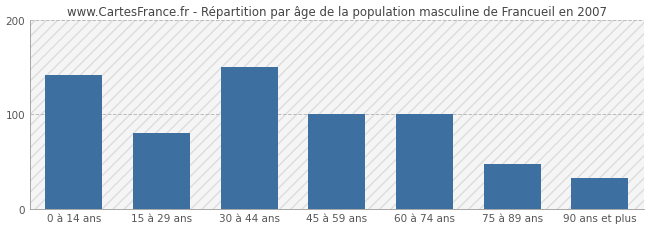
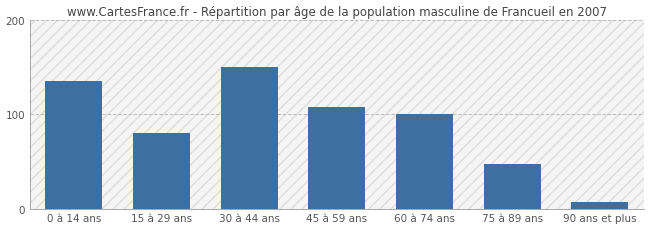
0 à 14 ans: 142 -> 135
45 à 59 ans: 100 -> 108
90 ans et plus: 32 -> 7
